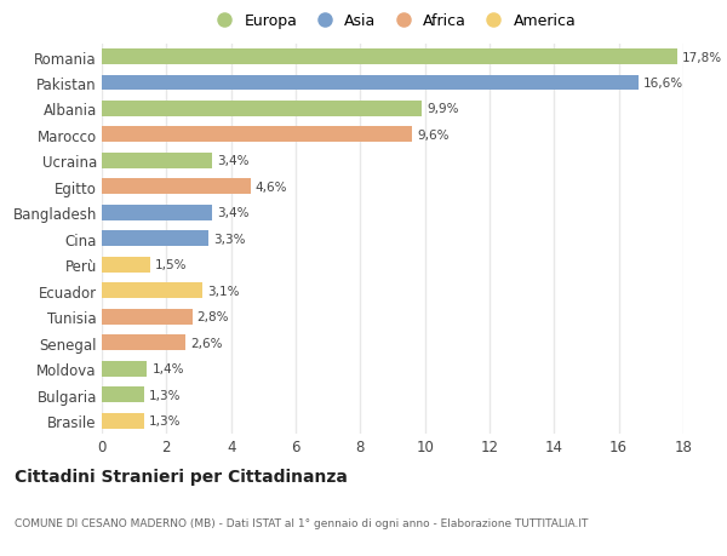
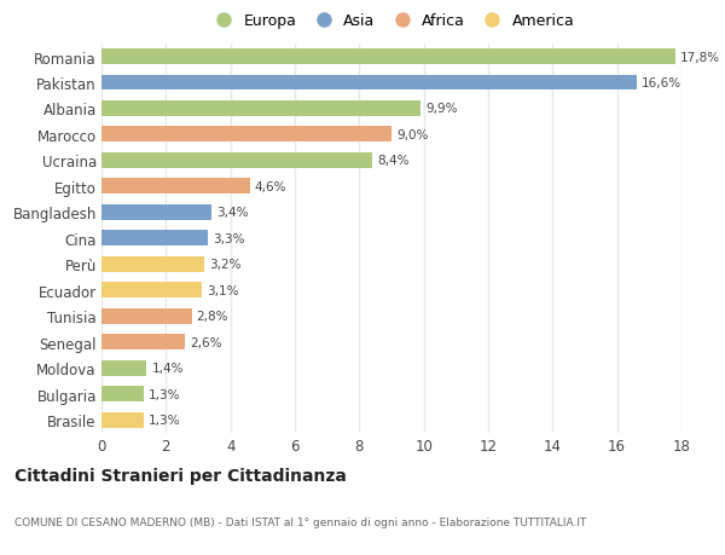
Marocco: 9,6% -> 9,0%
Ucraina: 3,4% -> 8,4%
Perù: 1,5% -> 3,2%
